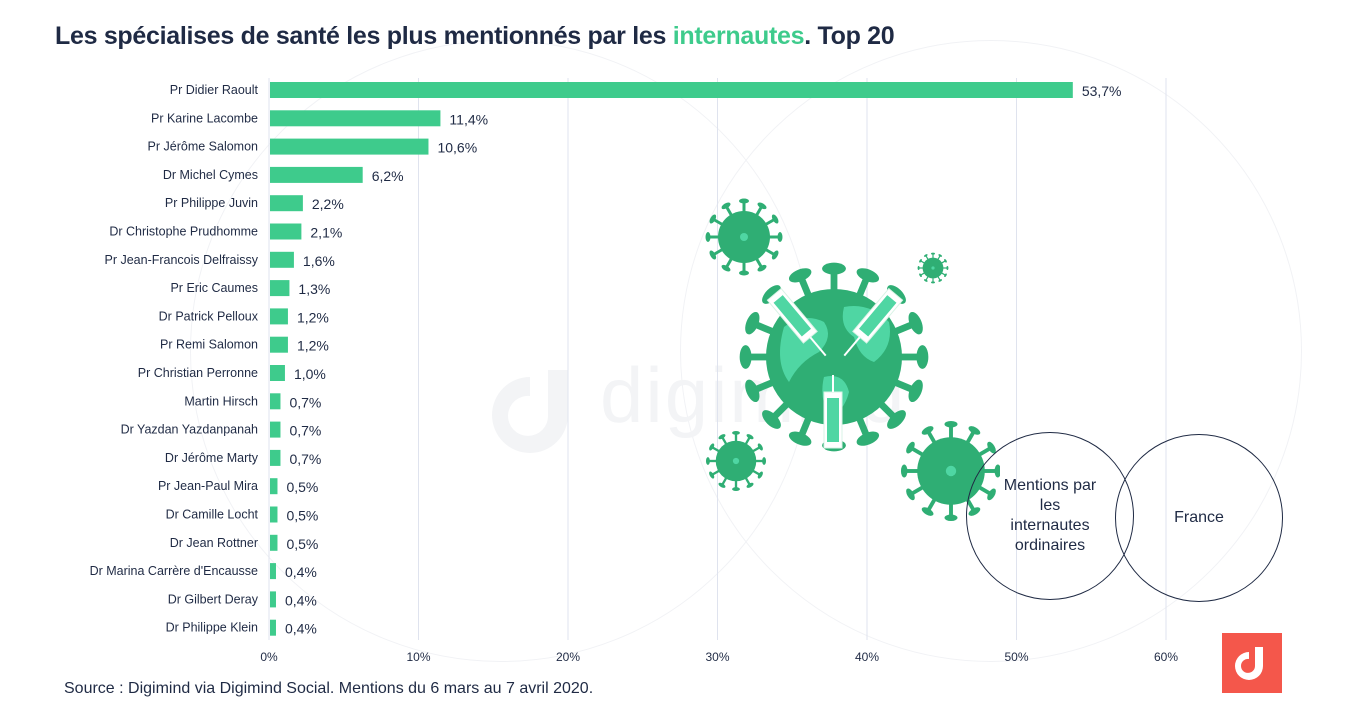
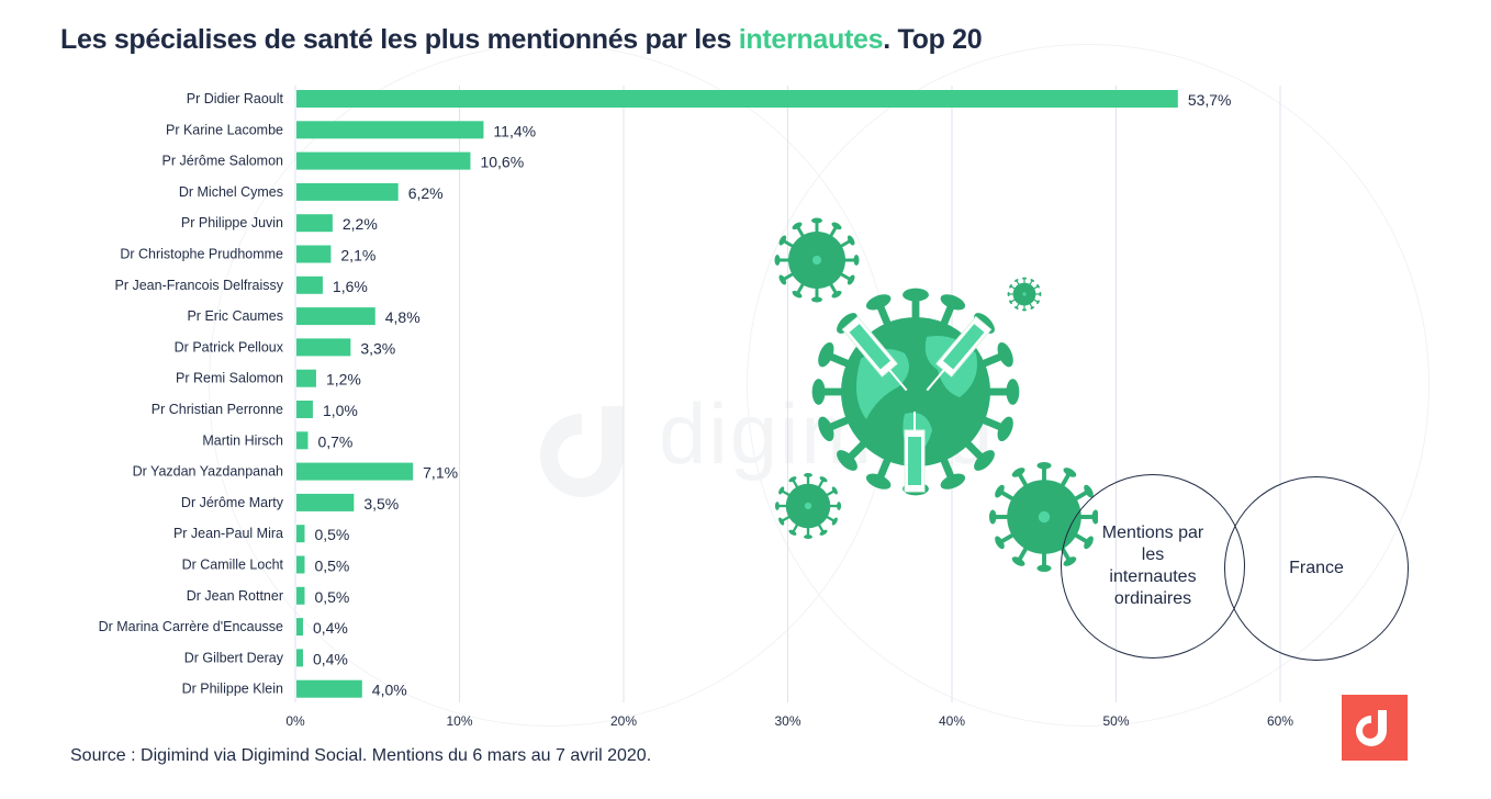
Pr Eric Caumes: 1,3% -> 4,8%
Dr Patrick Pelloux: 1,2% -> 3,3%
Dr Yazdan Yazdanpanah: 0,7% -> 7,1%
Dr Jérôme Marty: 0,7% -> 3,5%
Dr Philippe Klein: 0,4% -> 4,0%
